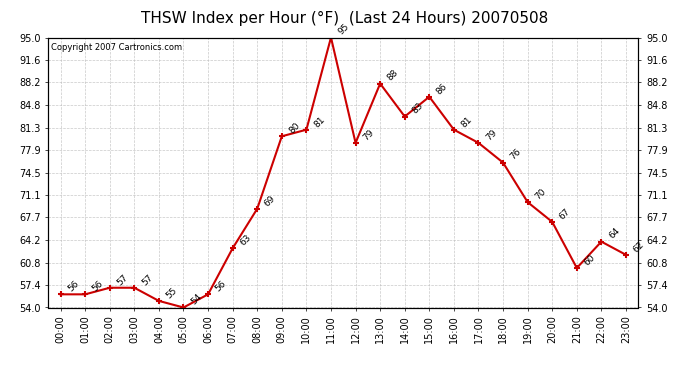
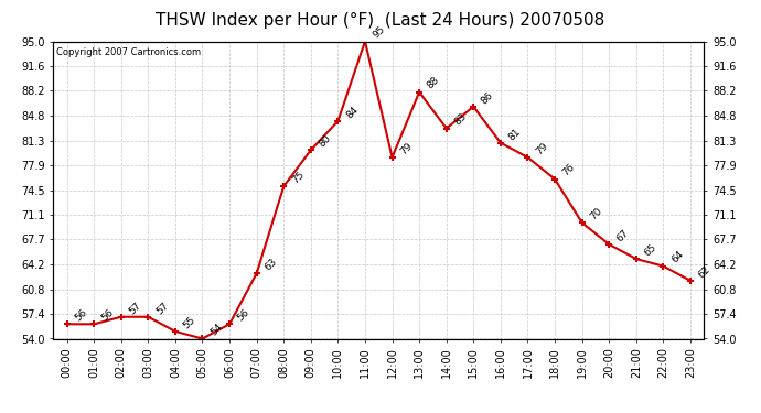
08:00: 69 -> 75
10:00: 81 -> 84
21:00: 60 -> 65
